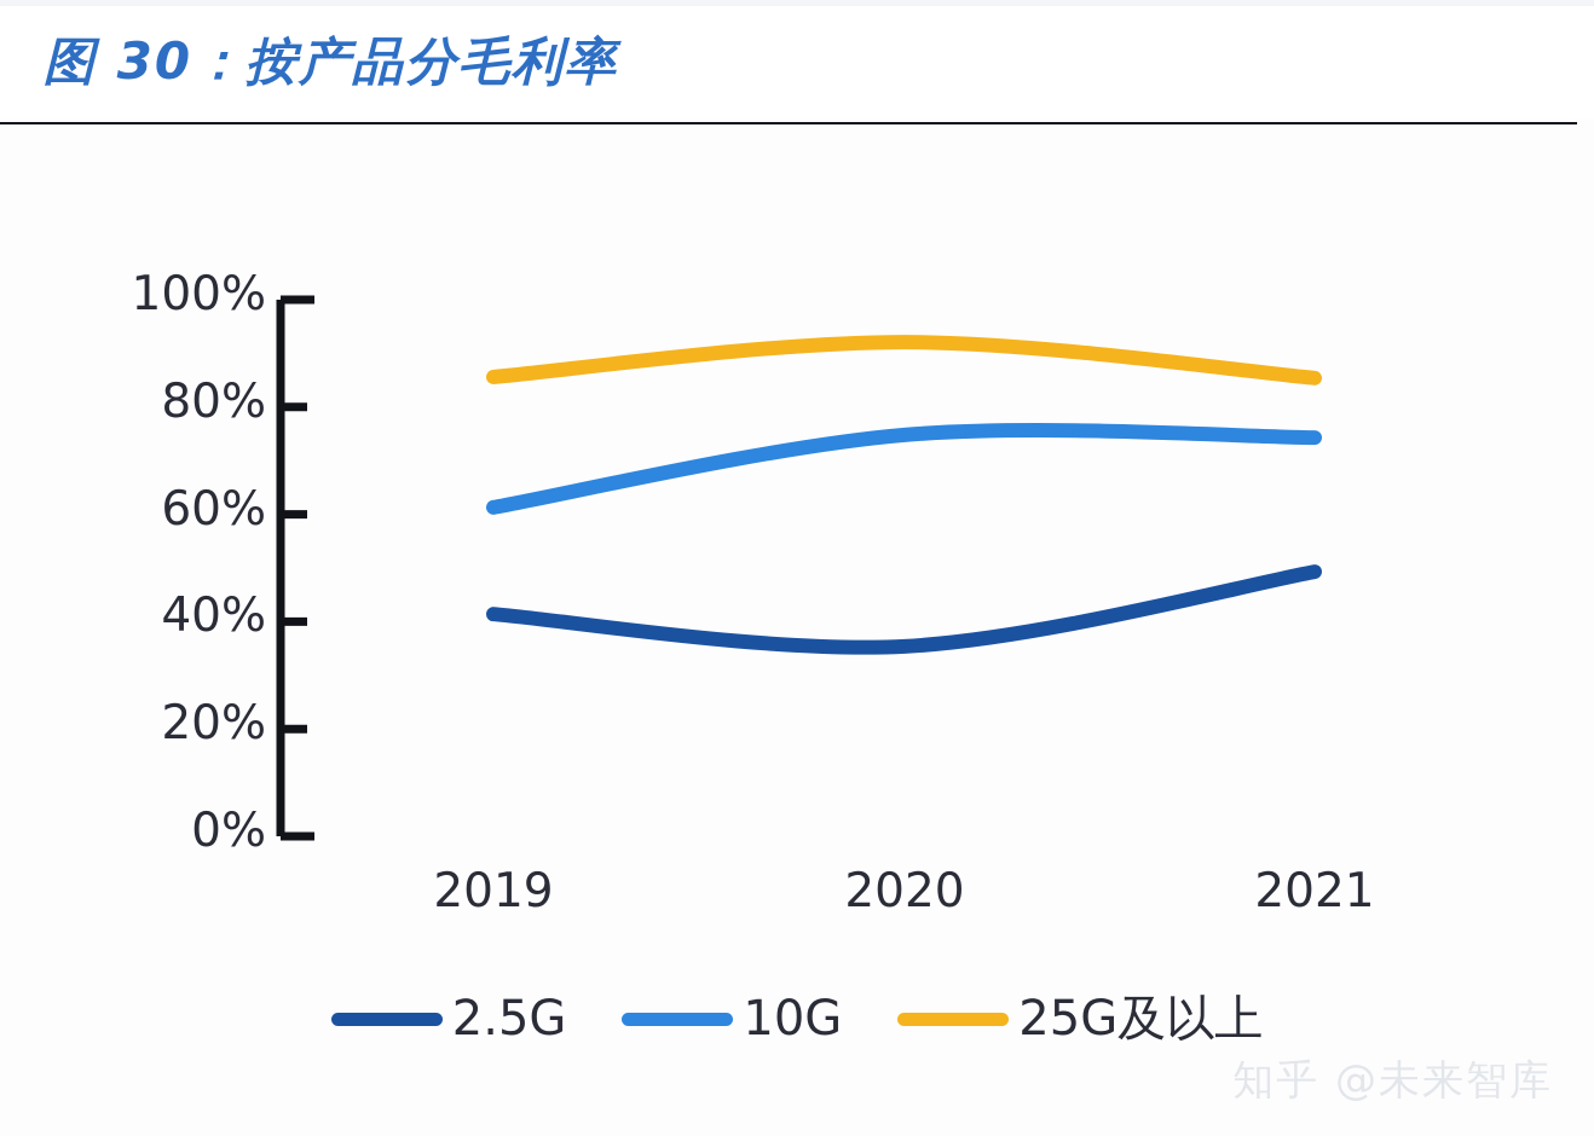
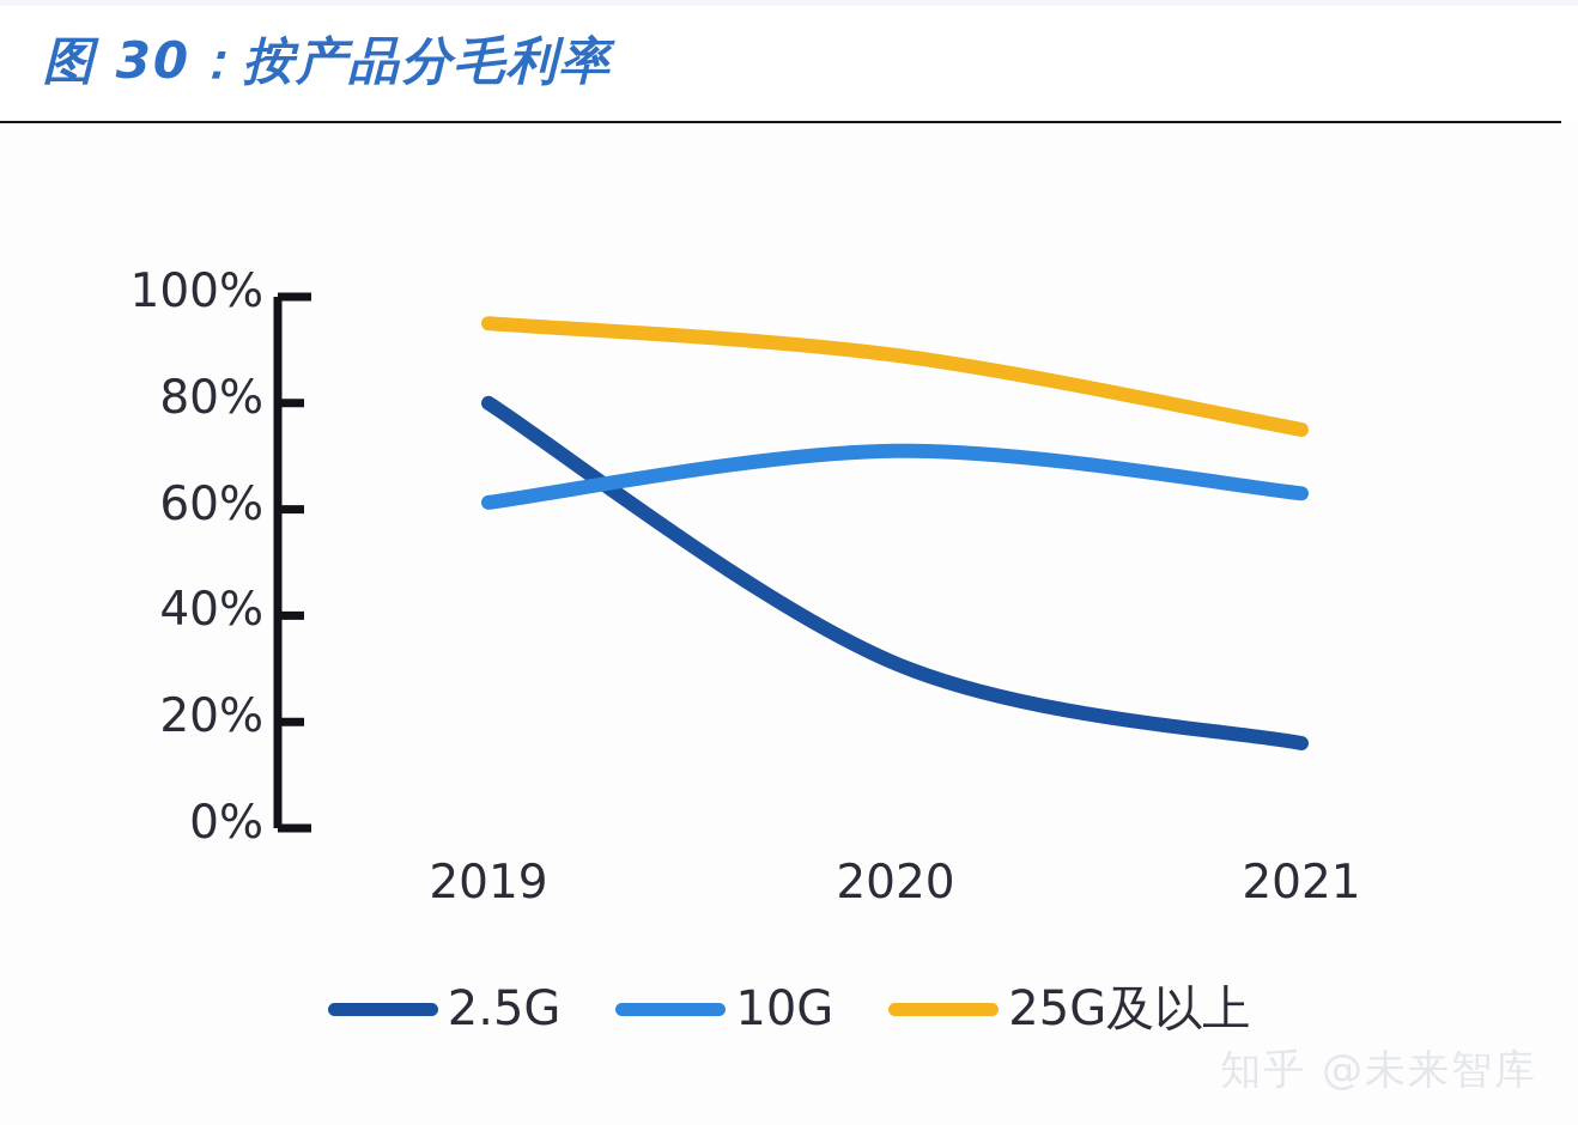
2.5G/2019: 41% -> 80%
25G及以上/2019: 86% -> 95%
2.5G/2020: 35% -> 31%
10G/2020: 75% -> 71%
25G及以上/2020: 92% -> 89%
2.5G/2021: 49% -> 16%
10G/2021: 74% -> 63%
25G及以上/2021: 85% -> 75%
